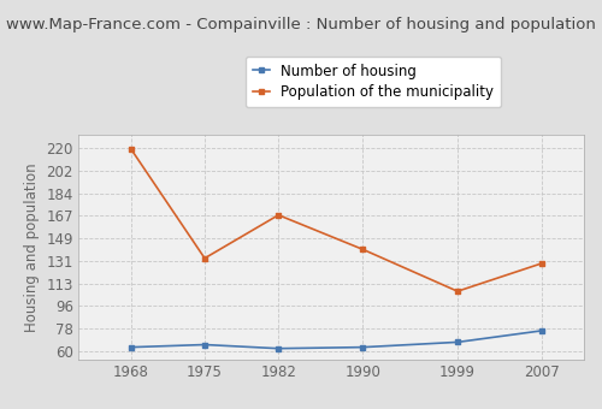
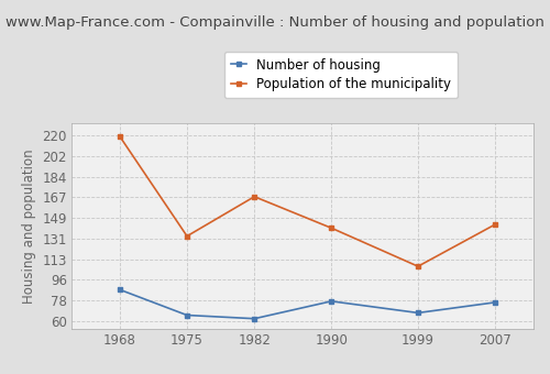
Number of housing/1968: 63 -> 87
Number of housing/1990: 63 -> 77
Population of the municipality/2007: 129 -> 143
